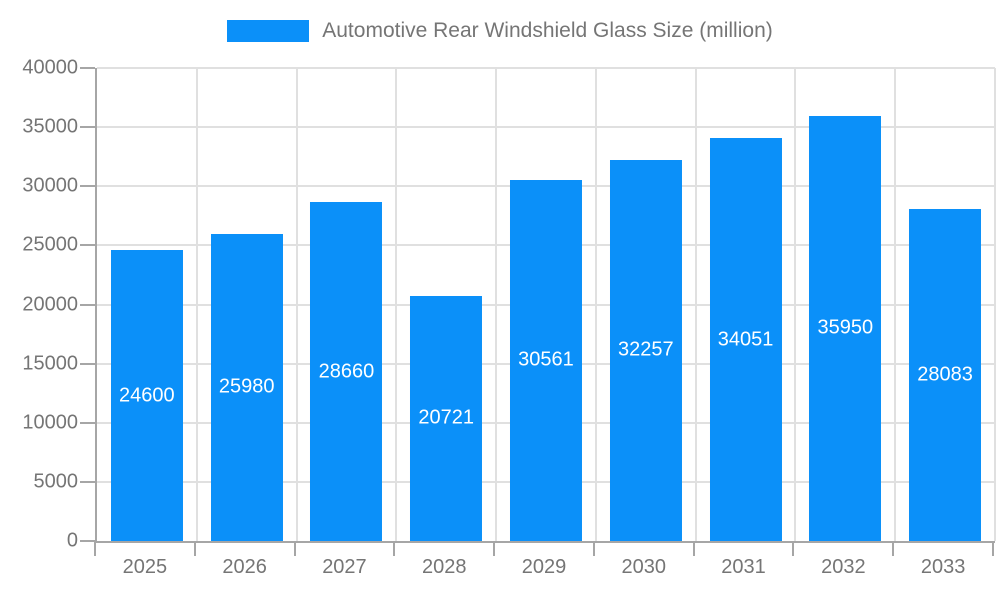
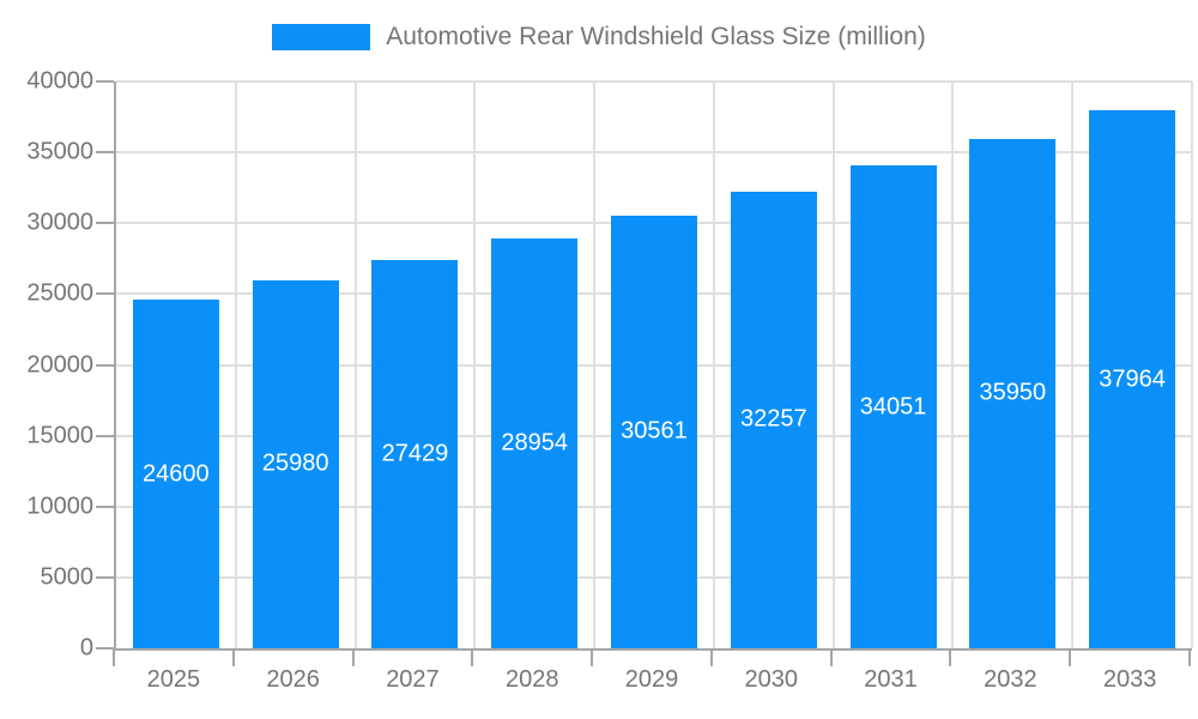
2027: 28660 -> 27429
2028: 20721 -> 28954
2033: 28083 -> 37964
